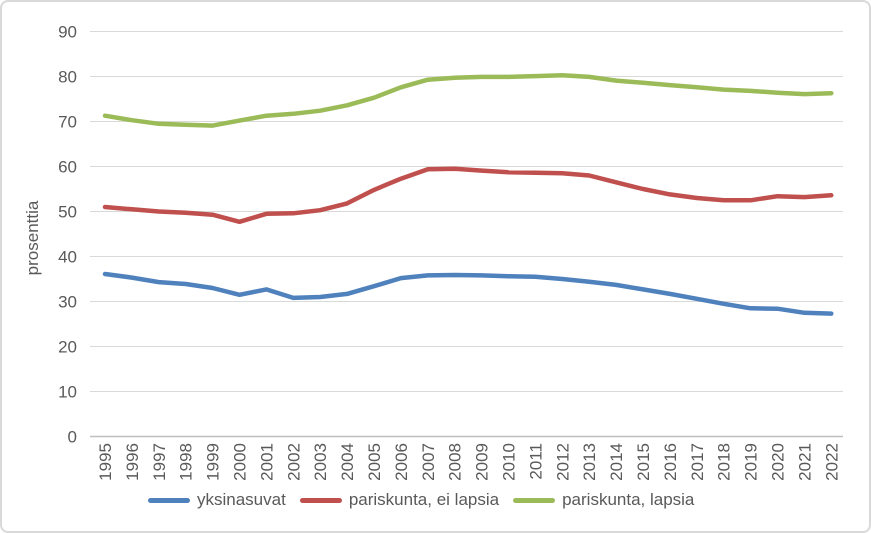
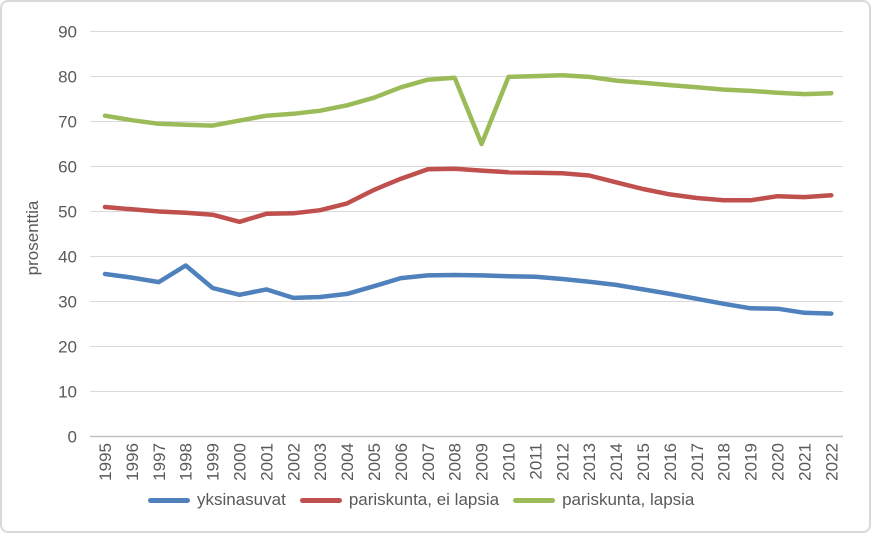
yksinasuvat/1998: 34 -> 38
pariskunta, lapsia/2009: 80 -> 65
